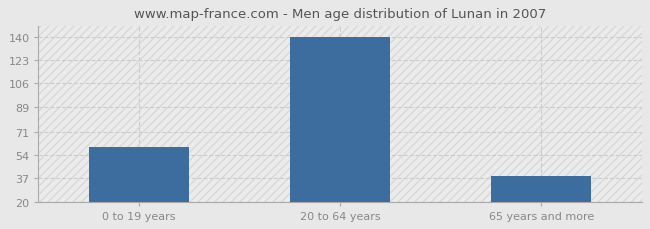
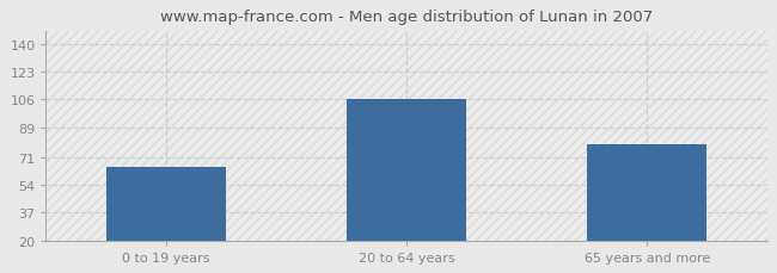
0 to 19 years: 60 -> 65
20 to 64 years: 140 -> 106
65 years and more: 39 -> 79
